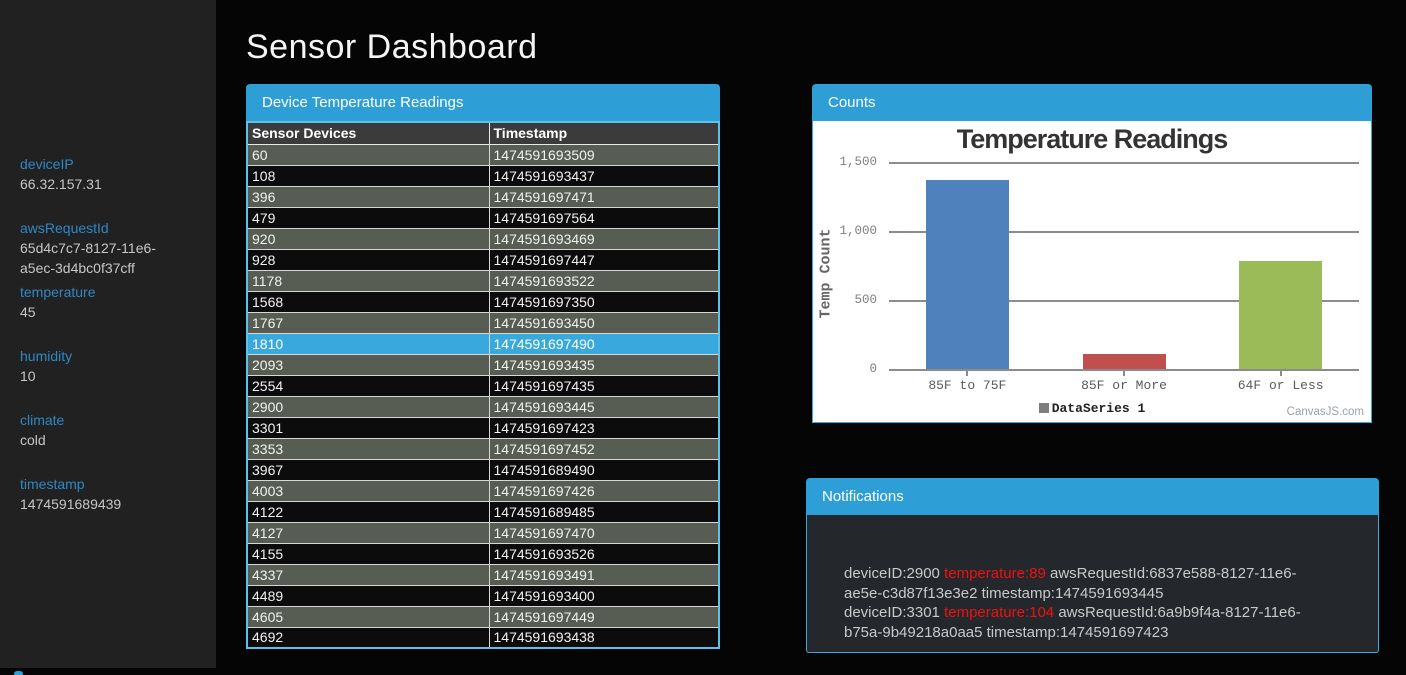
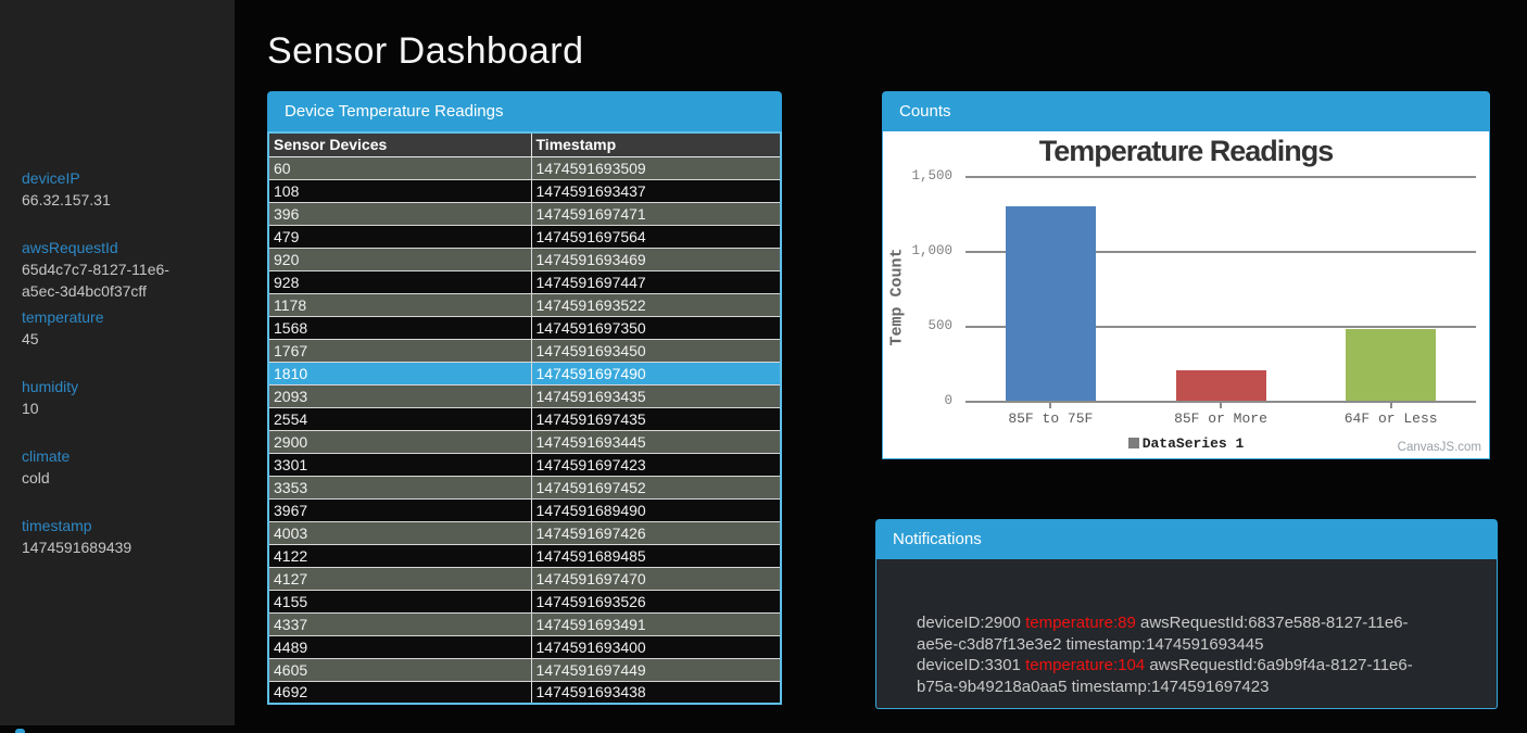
85F to 75F: 1370 -> 1300
85F or More: 110 -> 200
64F or Less: 780 -> 480
